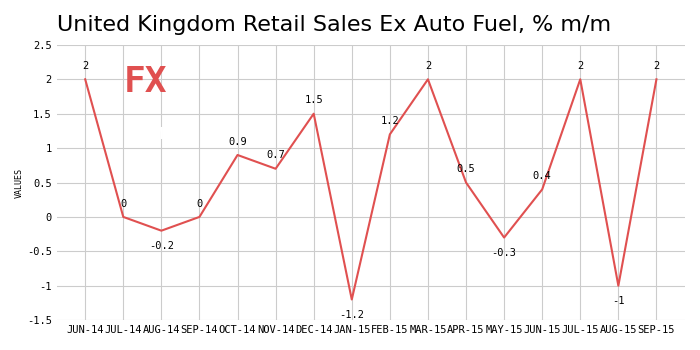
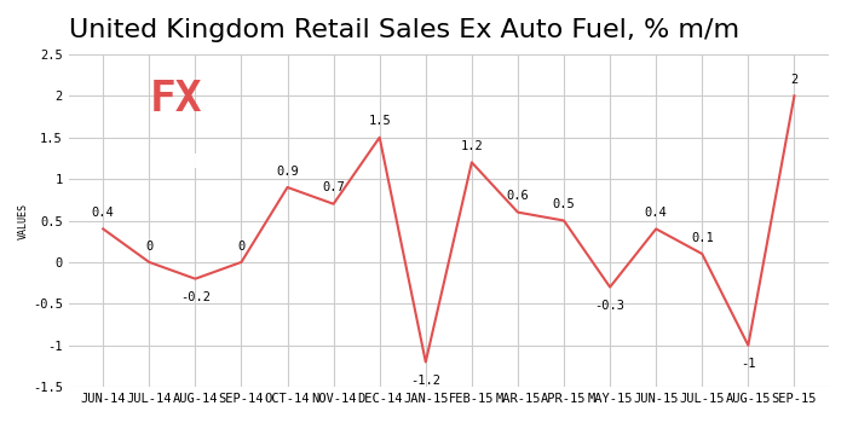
JUN-14: 2 -> 0.4
MAR-15: 2 -> 0.6
JUL-15: 2 -> 0.1
